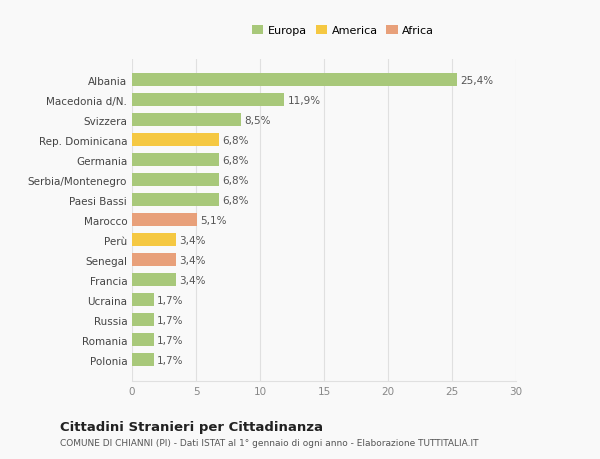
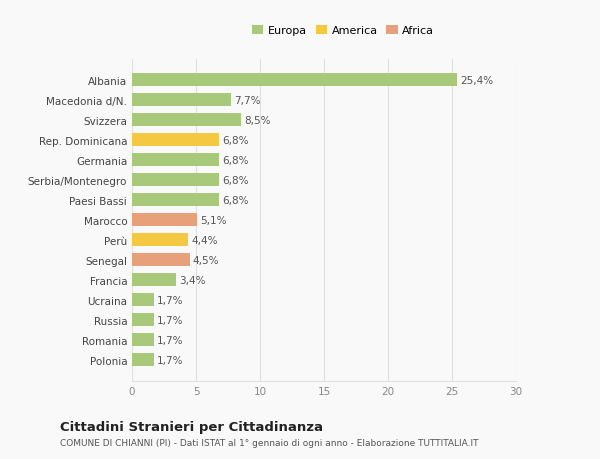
Macedonia d/N.: 11,9% -> 7,7%
Perù: 3,4% -> 4,4%
Senegal: 3,4% -> 4,5%
